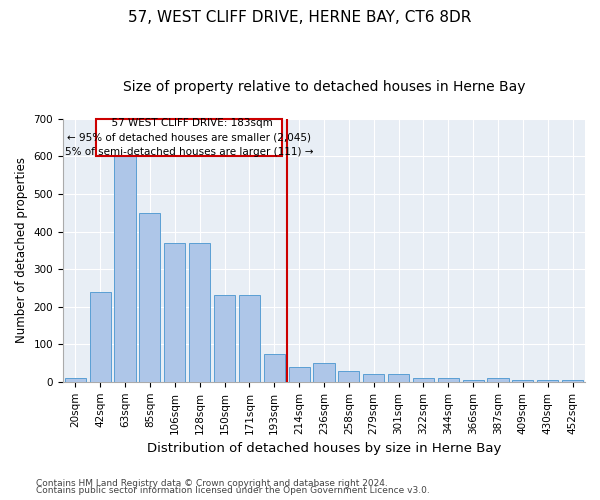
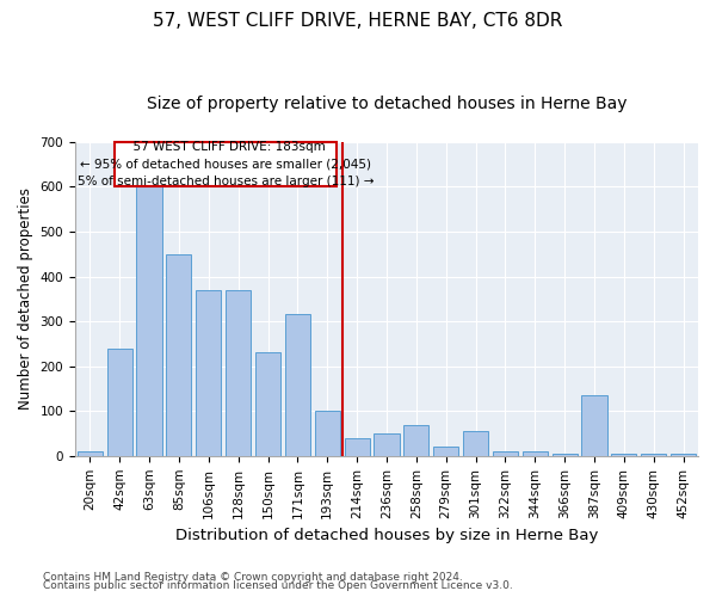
171sqm: 230 -> 315
193sqm: 75 -> 100
258sqm: 30 -> 70
301sqm: 20 -> 55
387sqm: 10 -> 135
